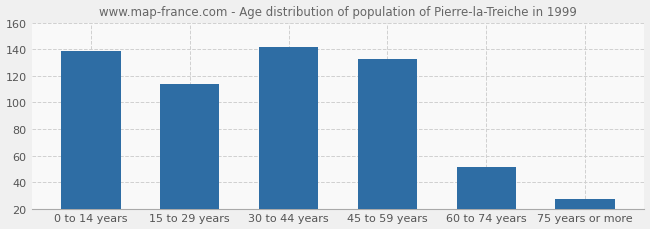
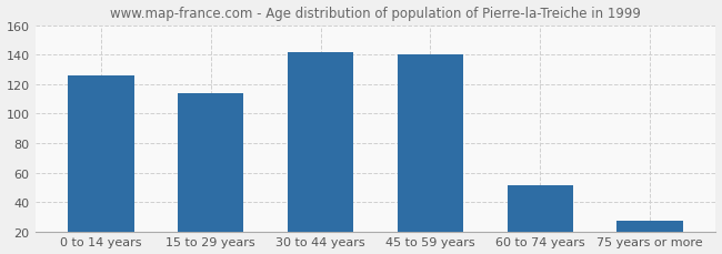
0 to 14 years: 139 -> 126
45 to 59 years: 133 -> 140
